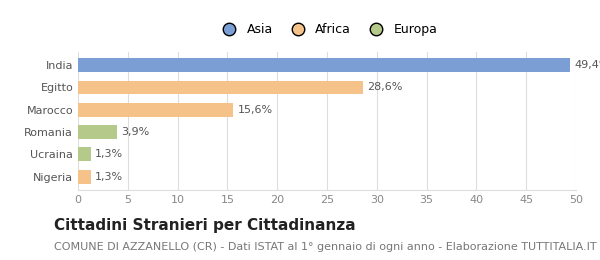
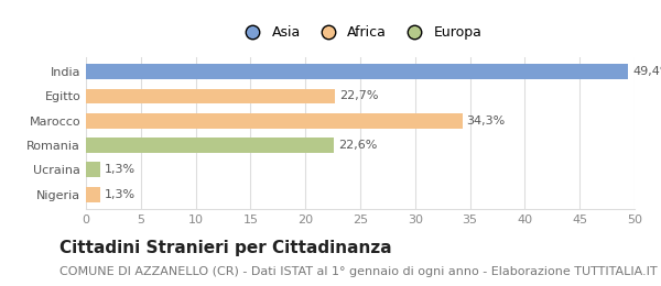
Egitto: 28,6% -> 22,7%
Marocco: 15,6% -> 34,3%
Romania: 3,9% -> 22,6%
